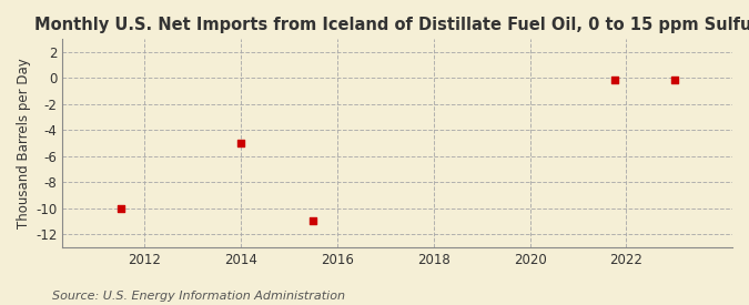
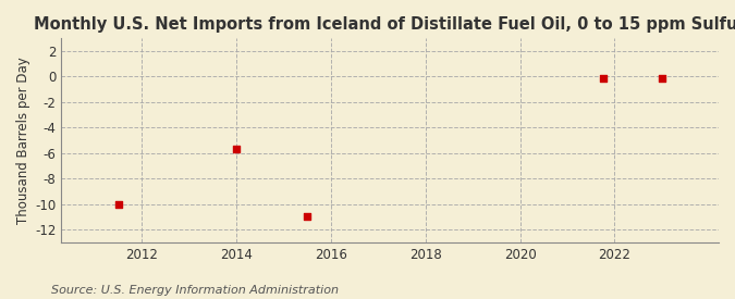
2014: -5.0 -> -5.7
